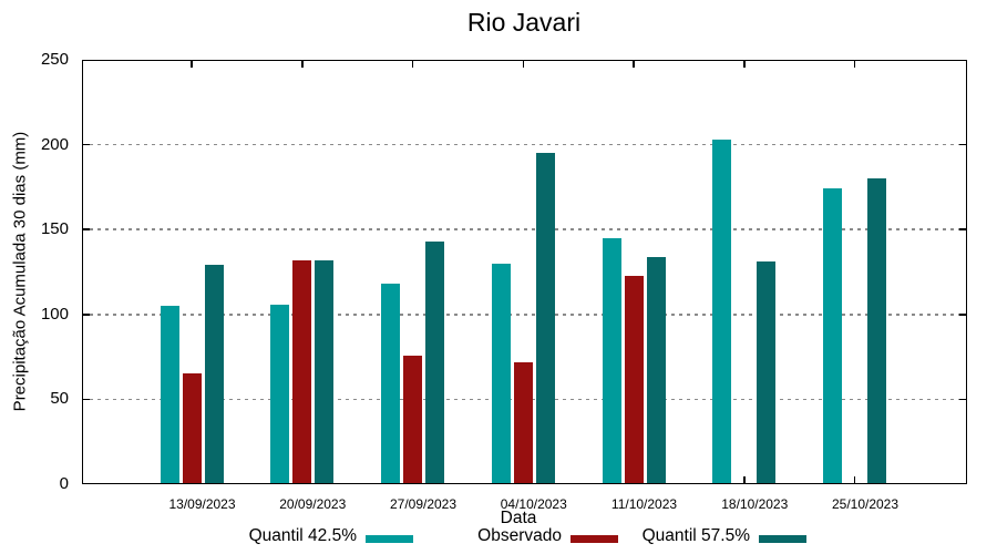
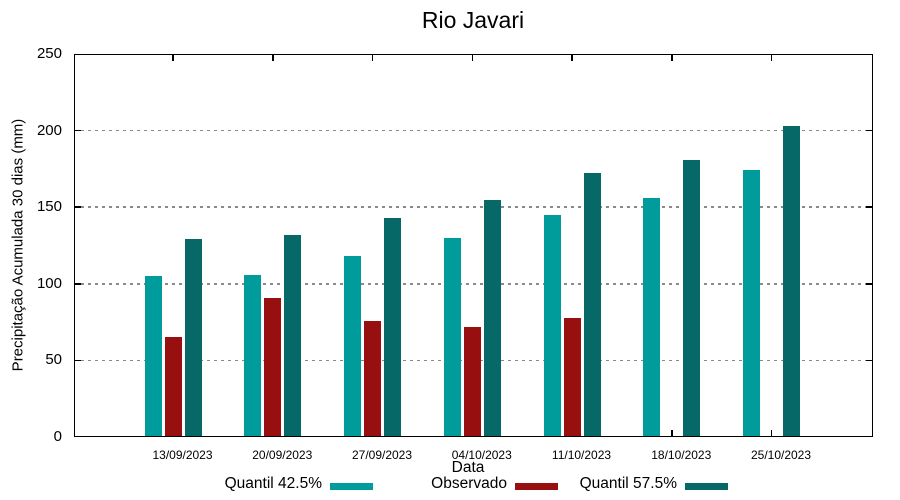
Observado/20/09/2023: 132 -> 91
Quantil 57.5%/04/10/2023: 195 -> 155
Observado/11/10/2023: 123 -> 78
Quantil 57.5%/11/10/2023: 134 -> 172
Quantil 42.5%/18/10/2023: 203 -> 156
Quantil 57.5%/18/10/2023: 131 -> 181
Quantil 57.5%/25/10/2023: 180 -> 203
